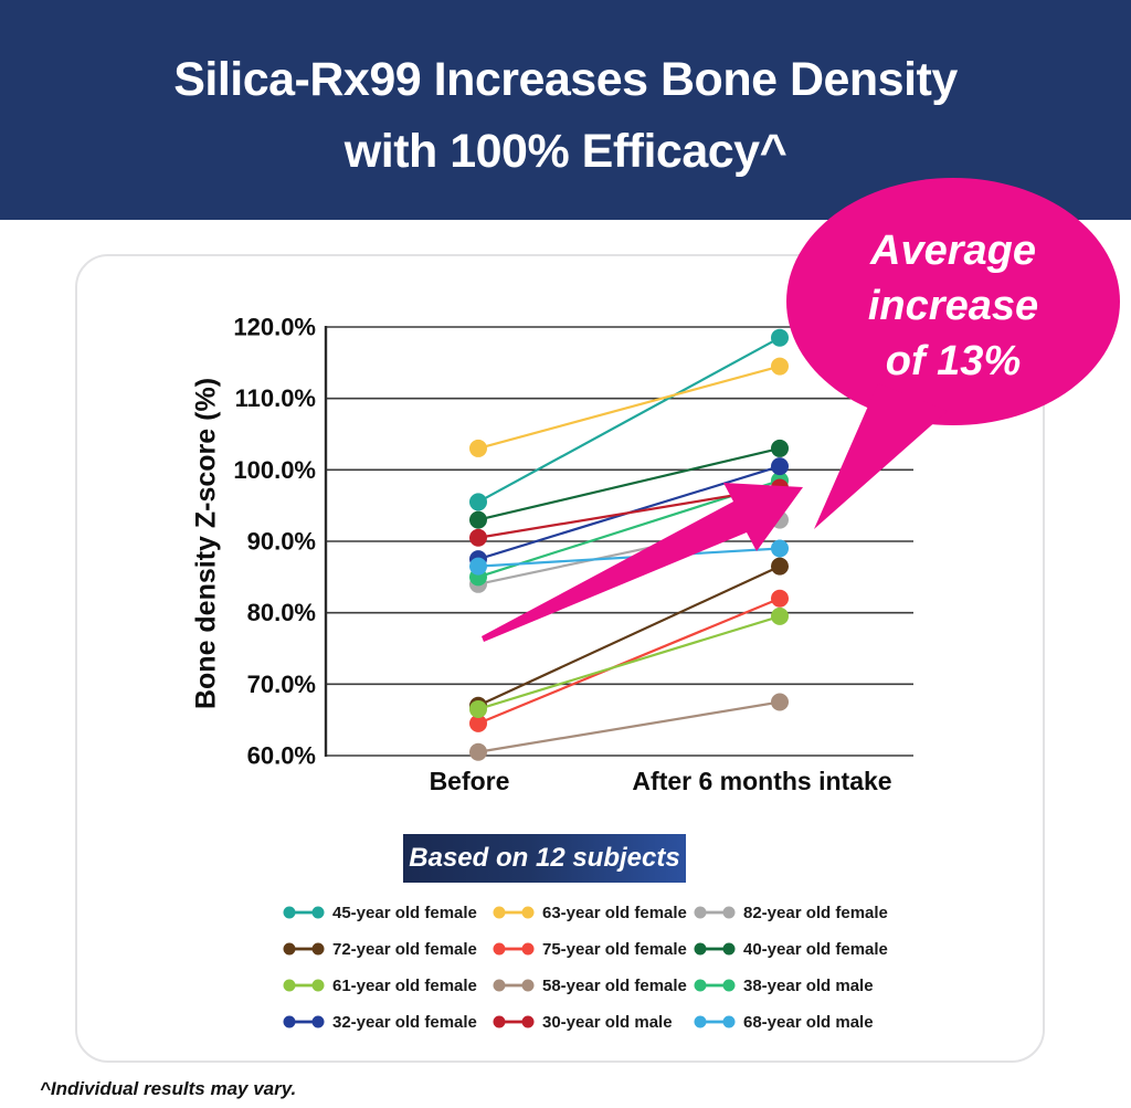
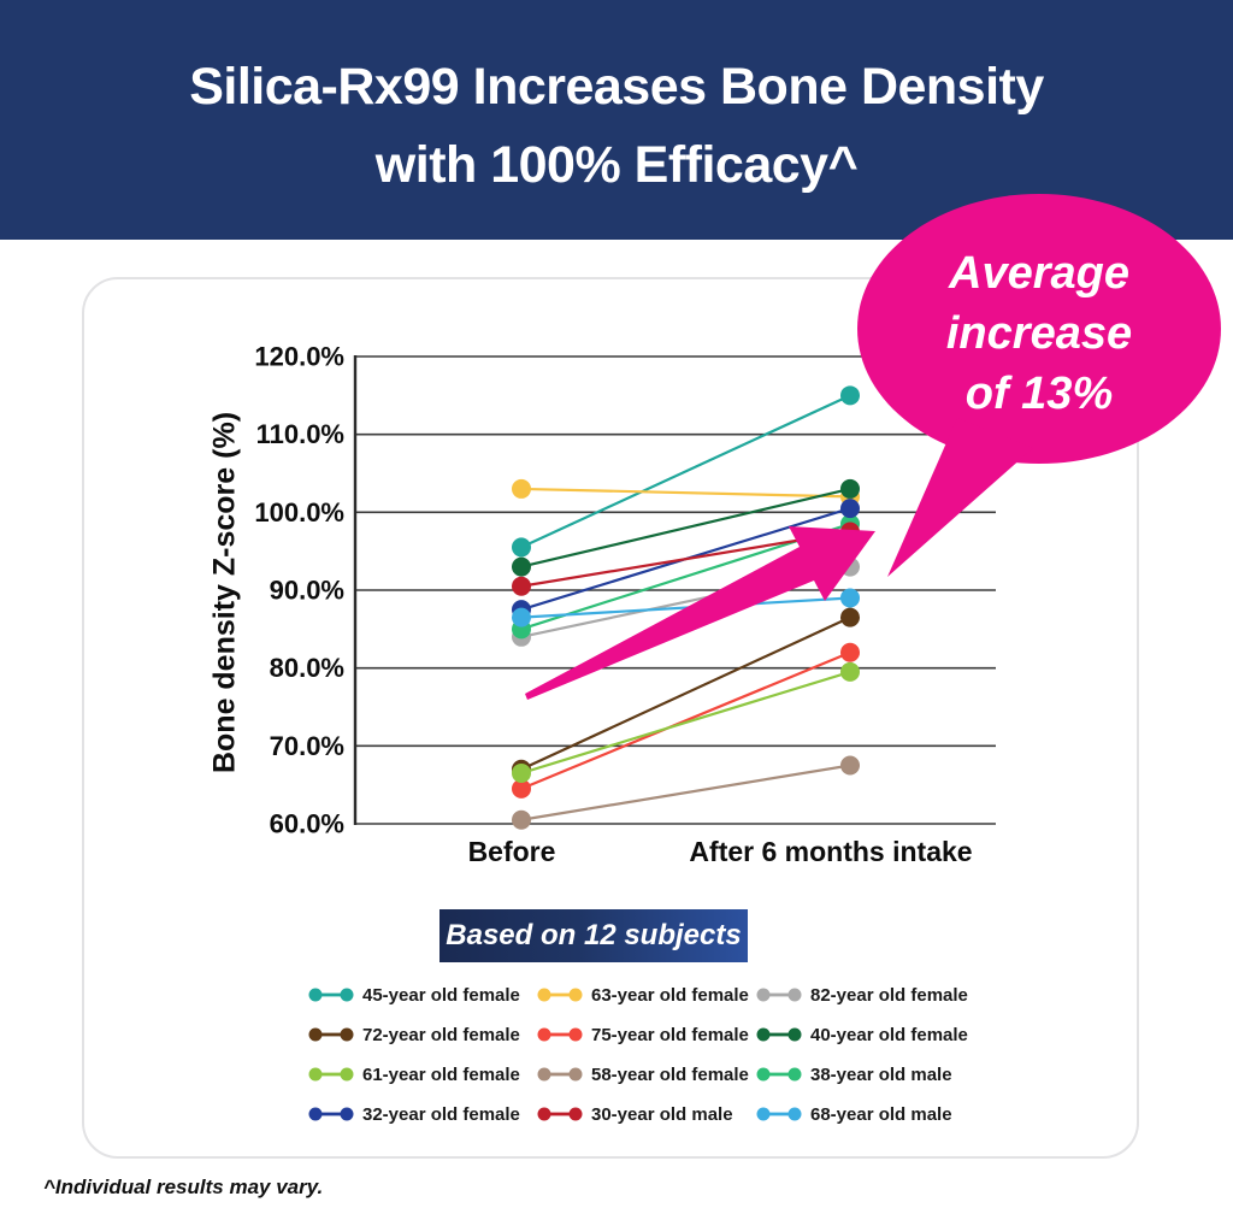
45-year old female/After 6 months intake: 118% -> 115%
63-year old female/After 6 months intake: 114% -> 102%
